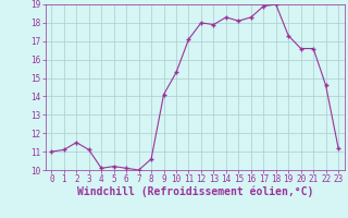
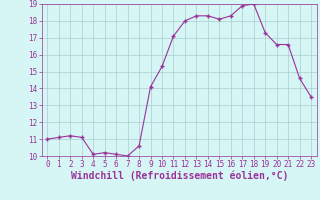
2: 11.5 -> 11.2
13: 17.9 -> 18.3
23: 11.2 -> 13.5
